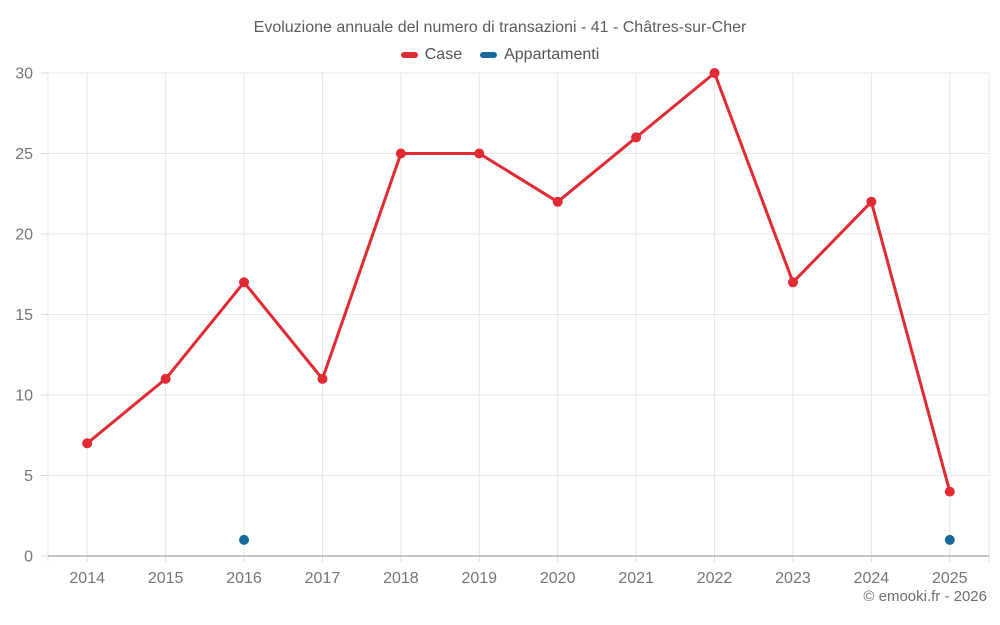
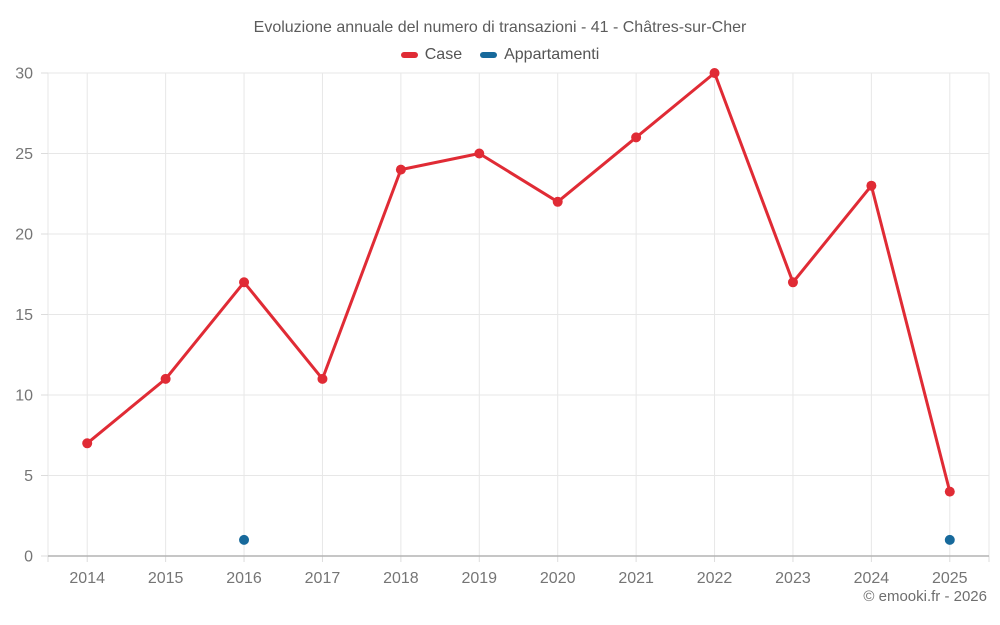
Case/2018: 25 -> 24
Case/2024: 22 -> 23
